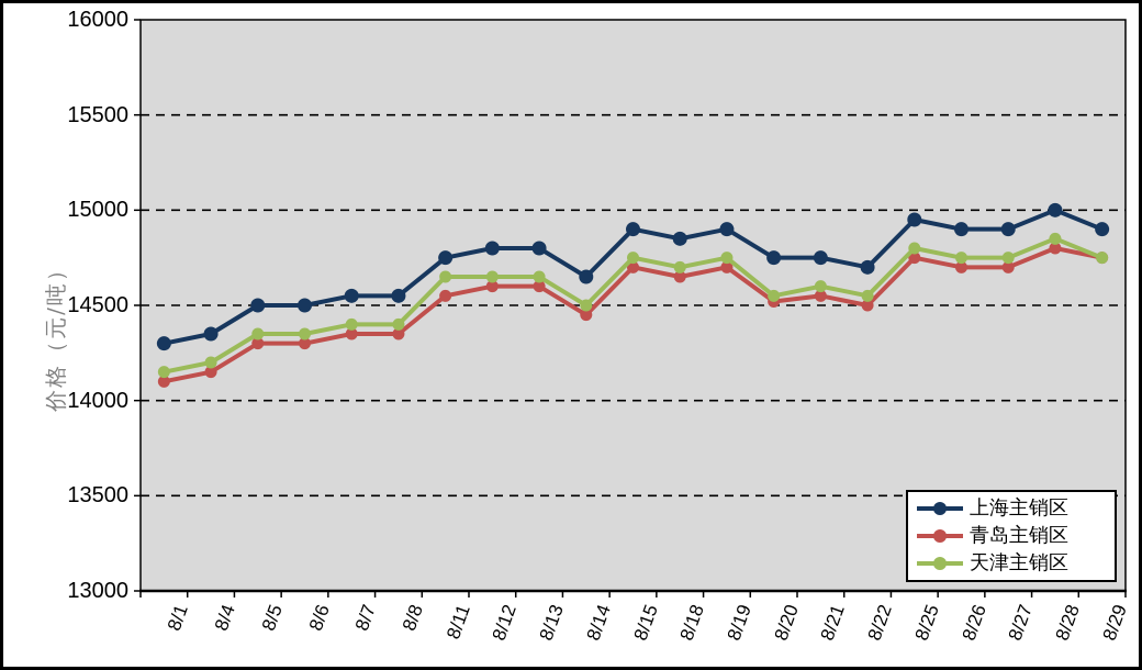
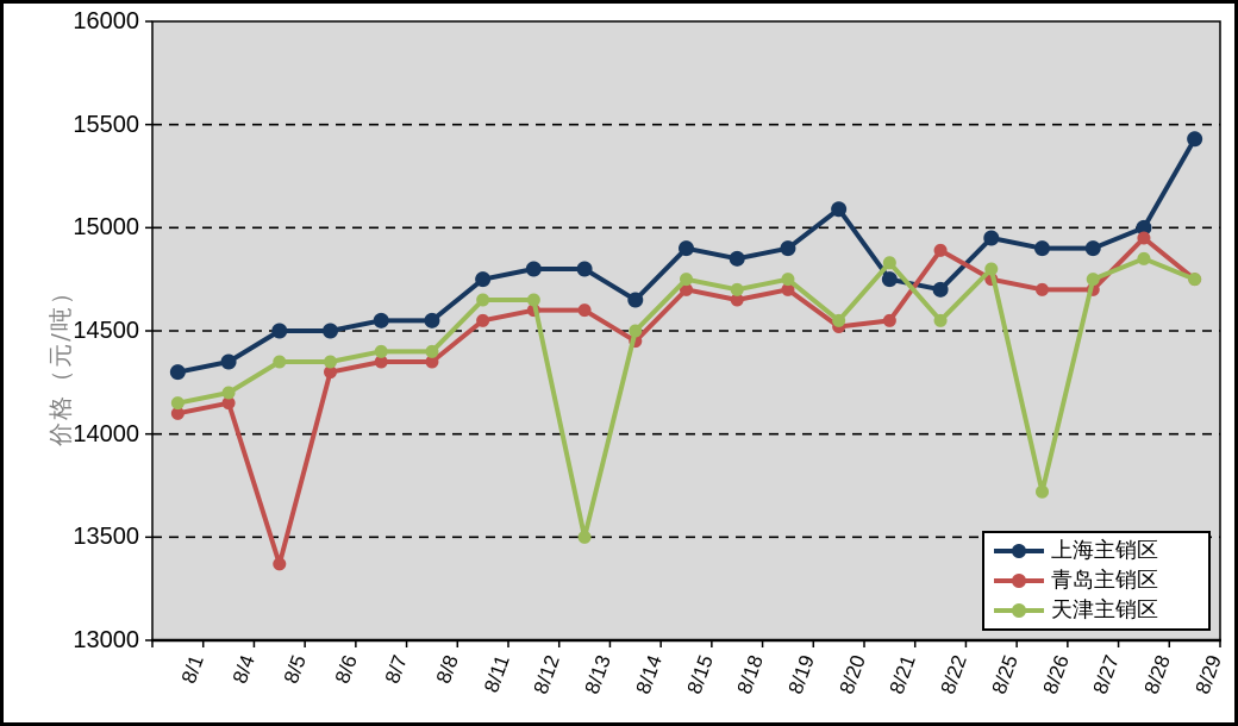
青岛主销区/8/5: 14300 -> 13370
天津主销区/8/13: 14650 -> 13500
上海主销区/8/20: 14750 -> 15090
天津主销区/8/21: 14600 -> 14830
青岛主销区/8/22: 14500 -> 14890
天津主销区/8/26: 14750 -> 13720
青岛主销区/8/28: 14800 -> 14950
上海主销区/8/29: 14900 -> 15430
